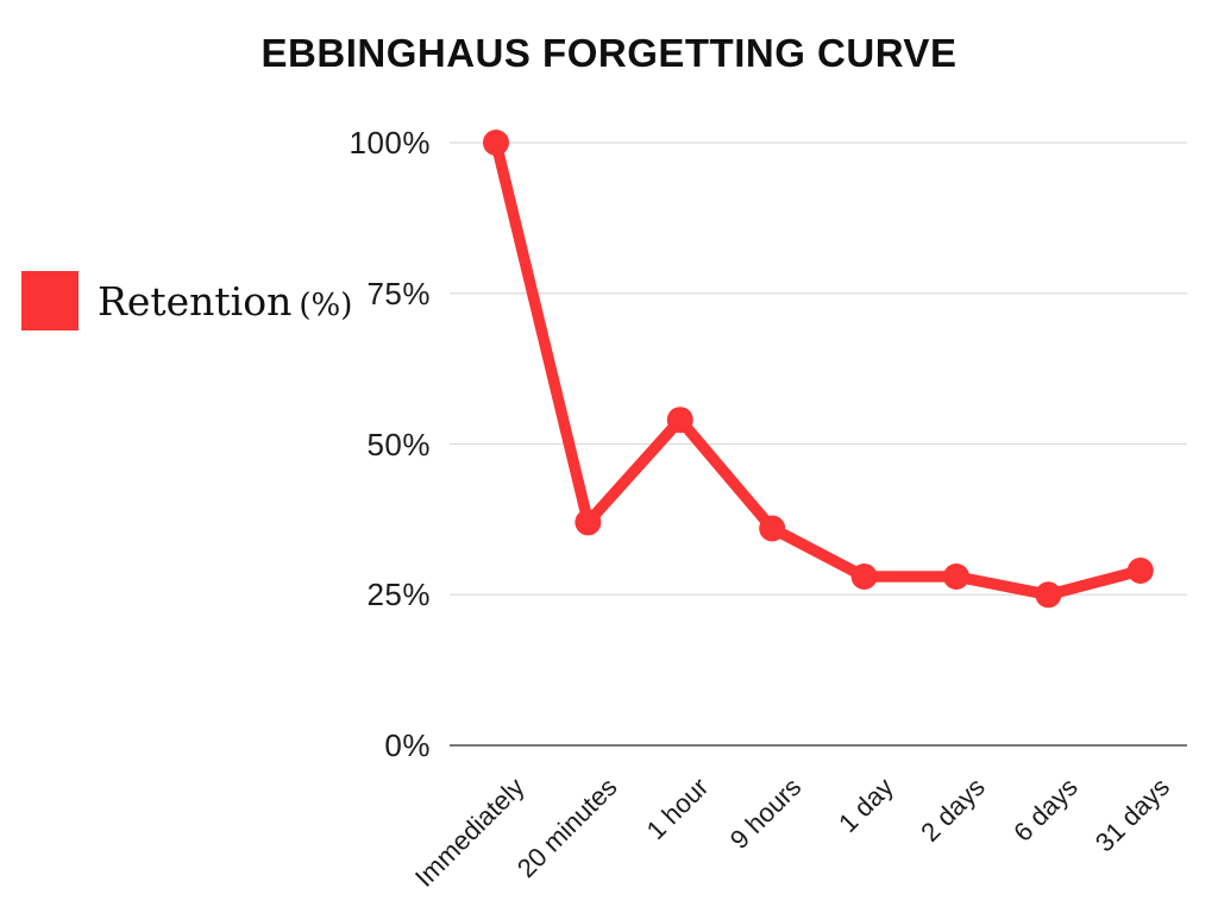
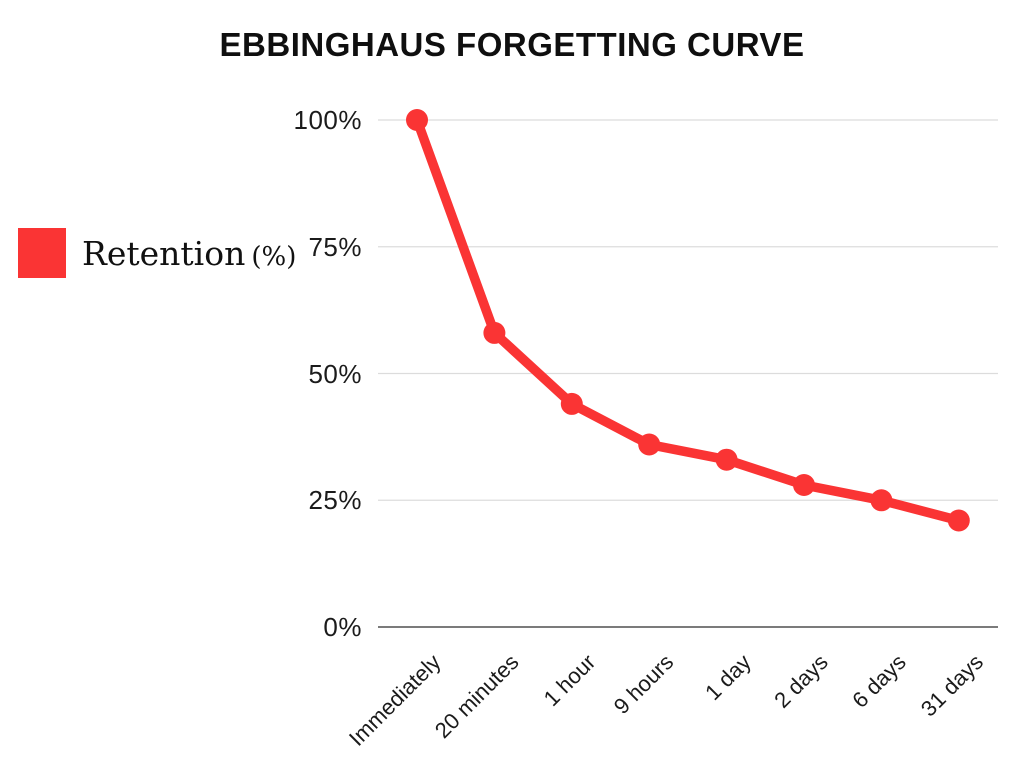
20 minutes: 37% -> 58%
1 hour: 54% -> 44%
1 day: 28% -> 33%
31 days: 29% -> 21%
